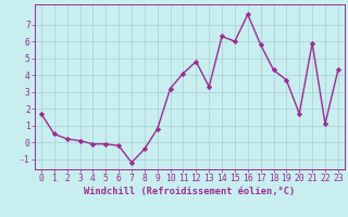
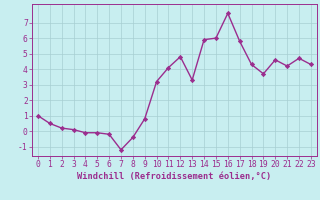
0: 1.7 -> 1.0
14: 6.3 -> 5.9
20: 1.7 -> 4.6
21: 5.9 -> 4.2
22: 1.1 -> 4.7
